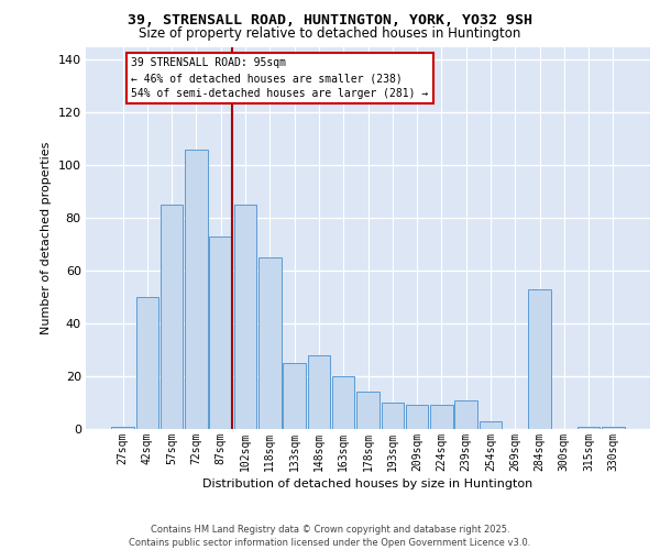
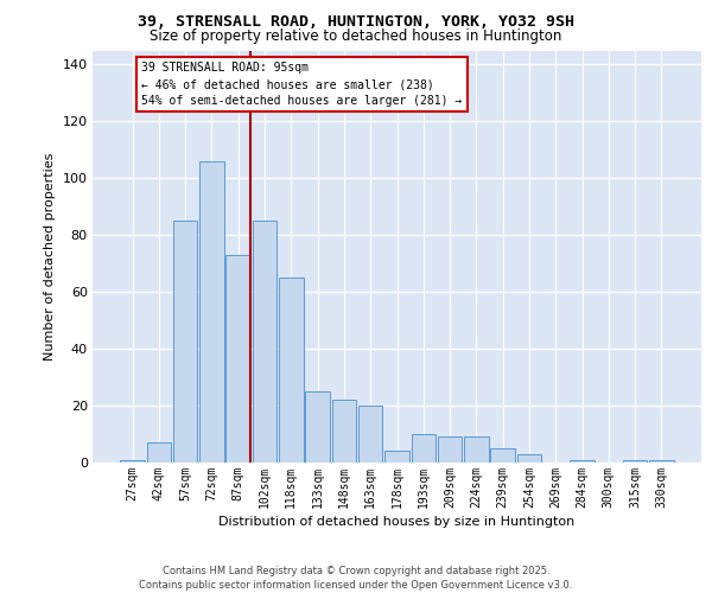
42sqm: 50 -> 7
148sqm: 28 -> 22
178sqm: 14 -> 4
239sqm: 11 -> 5
284sqm: 53 -> 1
